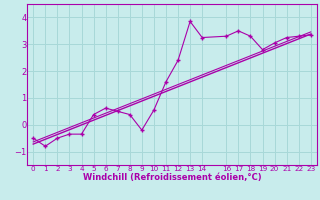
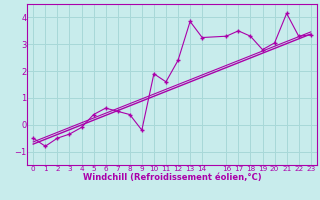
4: -0.35 -> -0.10
10: 0.55 -> 1.90
21: 3.25 -> 4.15
